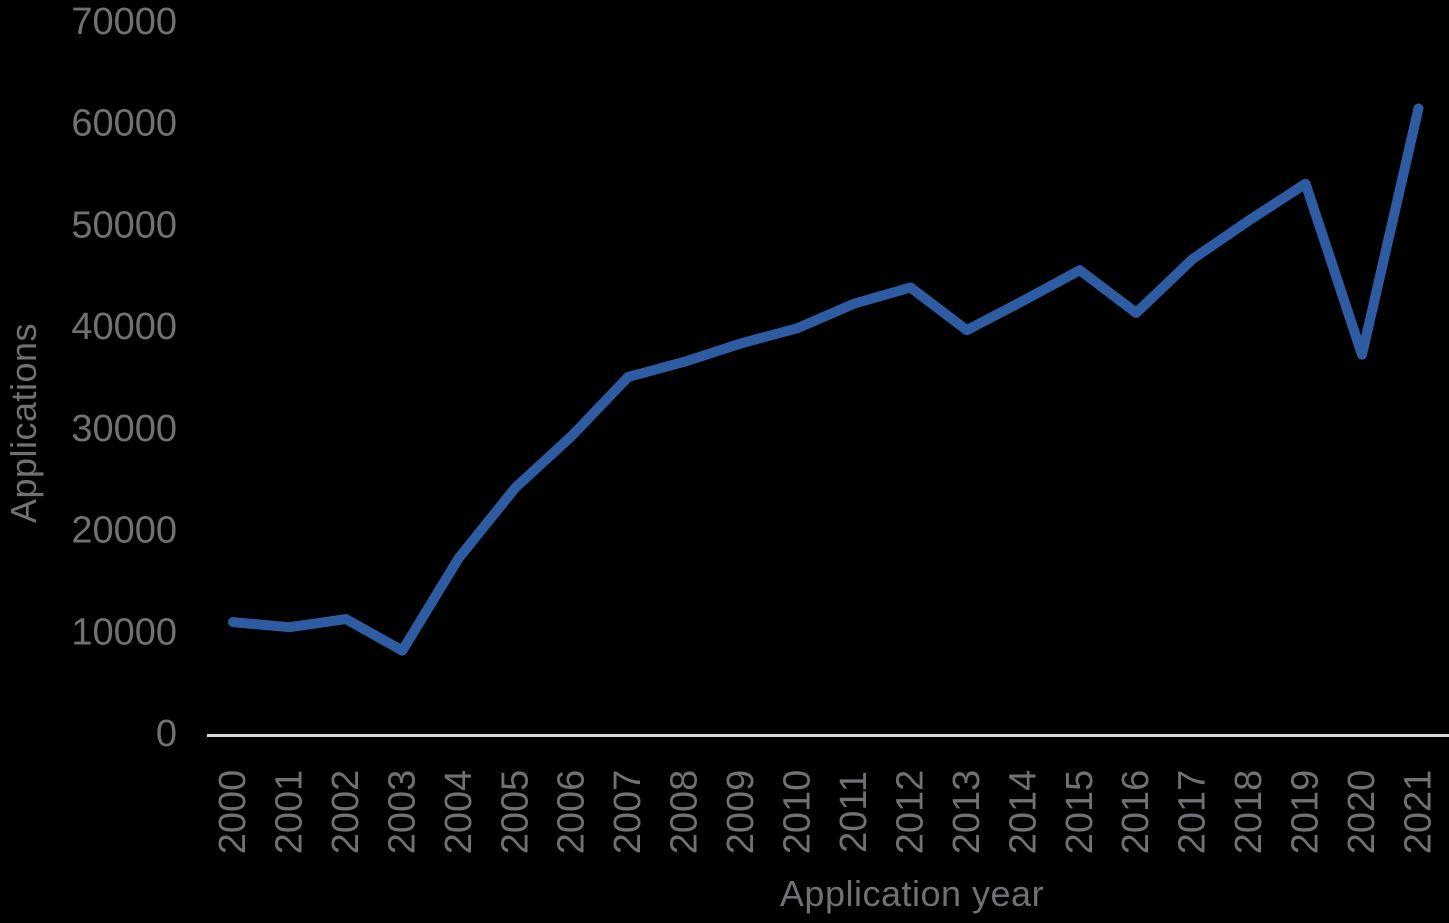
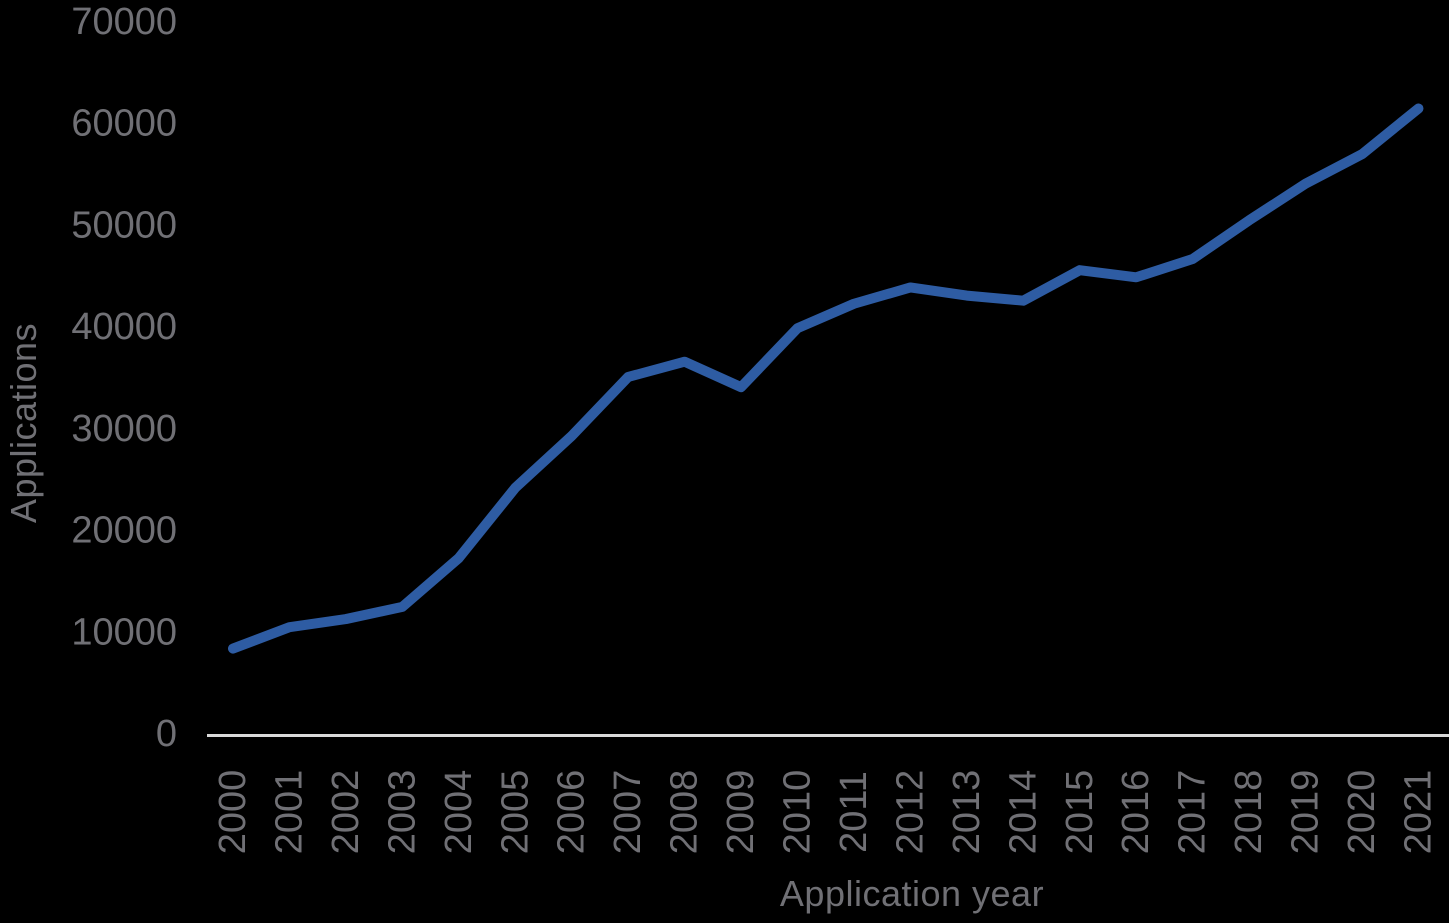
2000: 11000 -> 8400
2003: 8200 -> 12500
2009: 38400 -> 34100
2013: 39700 -> 43100
2016: 41400 -> 44900
2020: 37300 -> 57000
